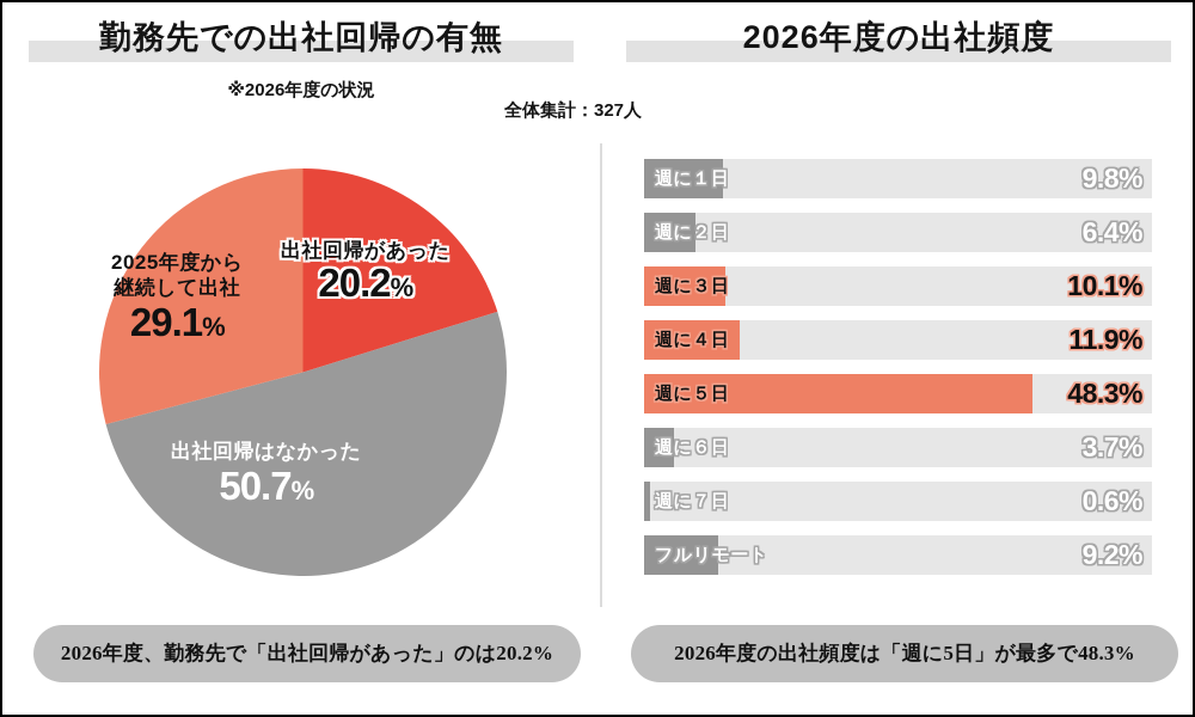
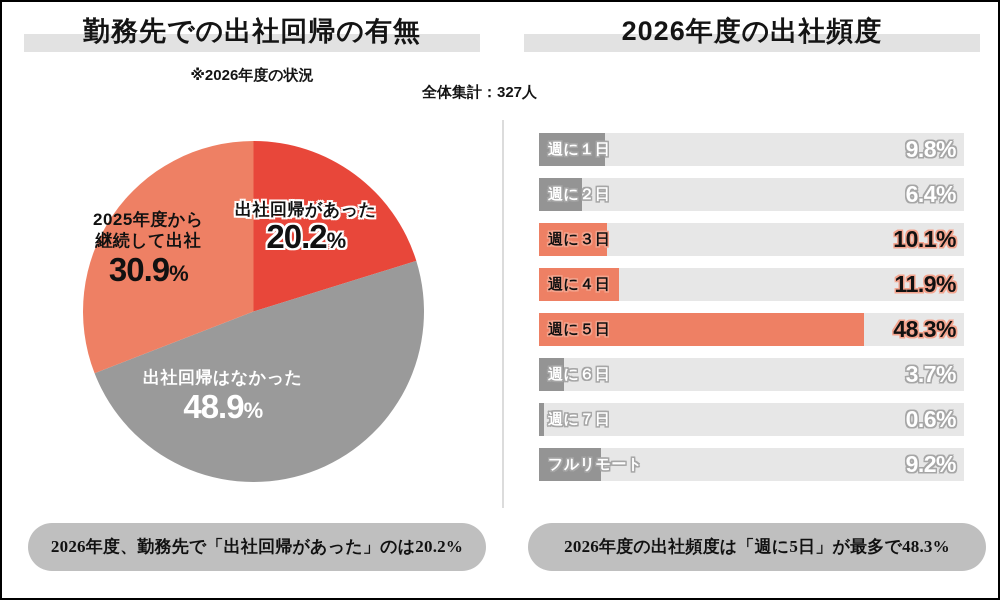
勤務先での出社回帰の有無/出社回帰はなかった: 50.7 -> 48.9
勤務先での出社回帰の有無/2025年度から 継続して出社: 29.1 -> 30.9
